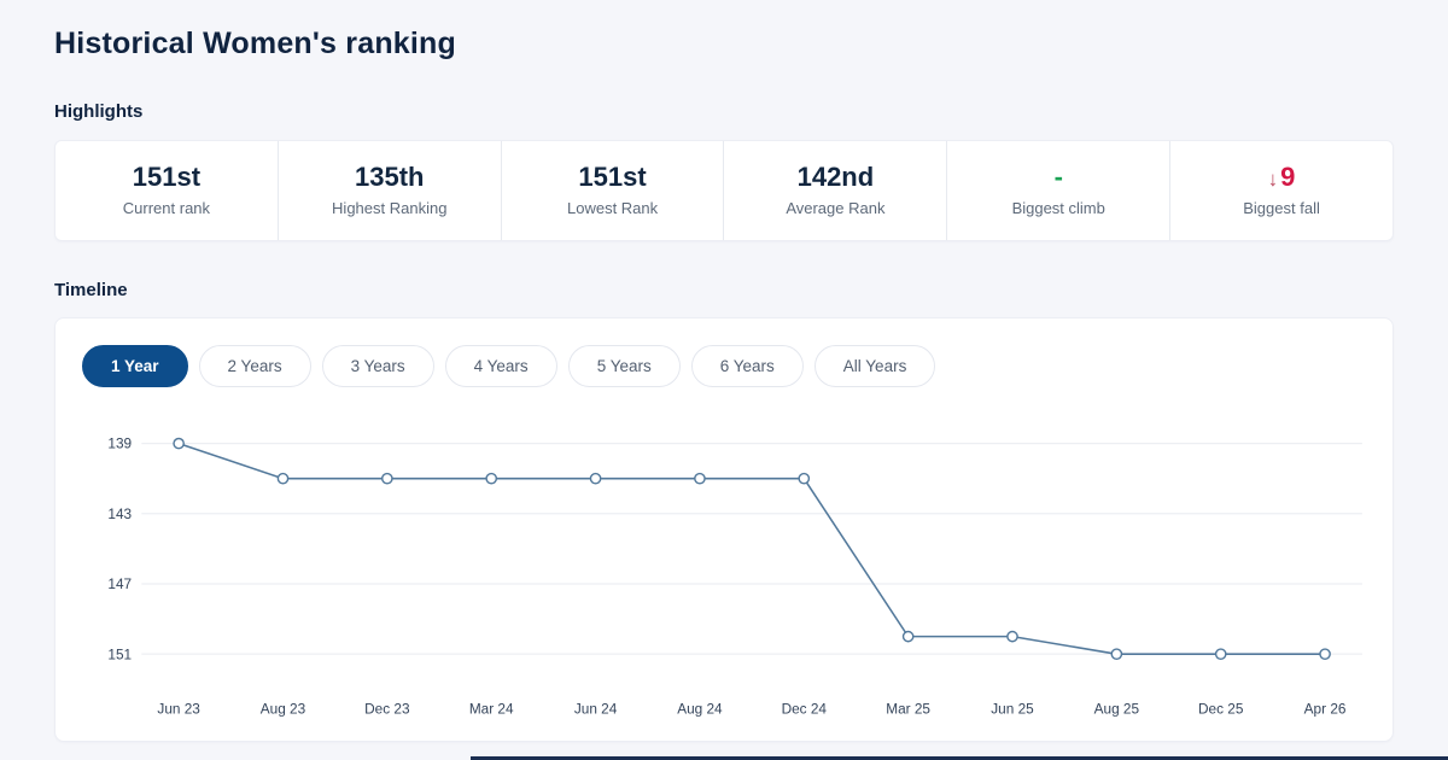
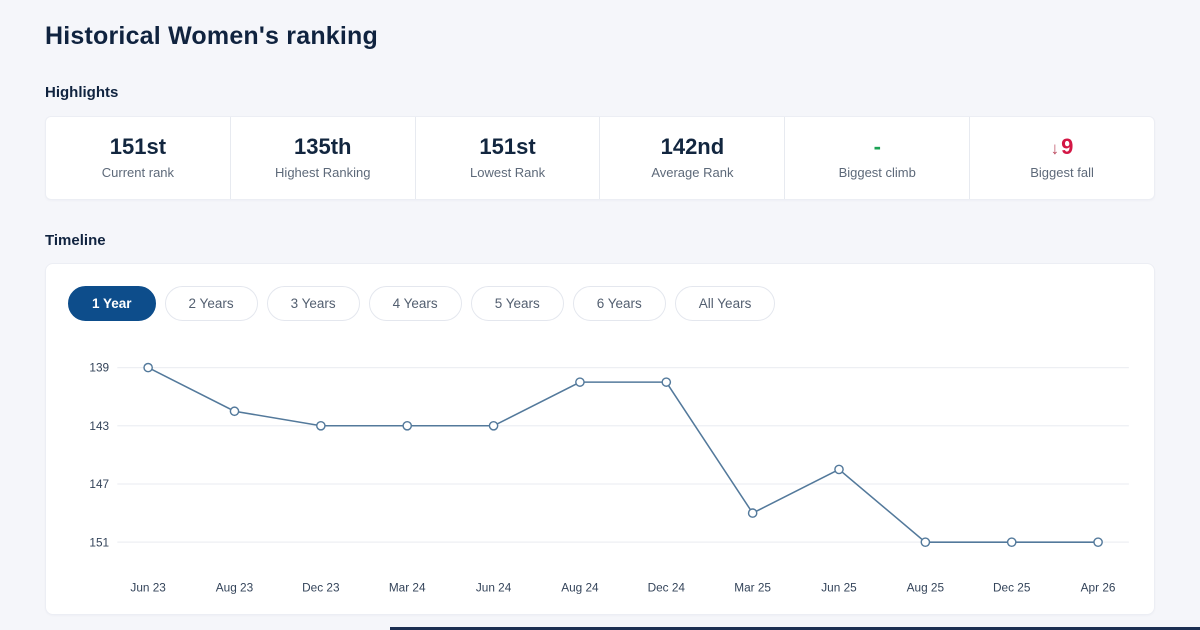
Aug 23: 141 -> 142
Dec 23: 141 -> 143
Mar 24: 141 -> 143
Jun 24: 141 -> 143
Aug 24: 141 -> 140
Dec 24: 141 -> 140
Mar 25: 150 -> 149
Jun 25: 150 -> 146
